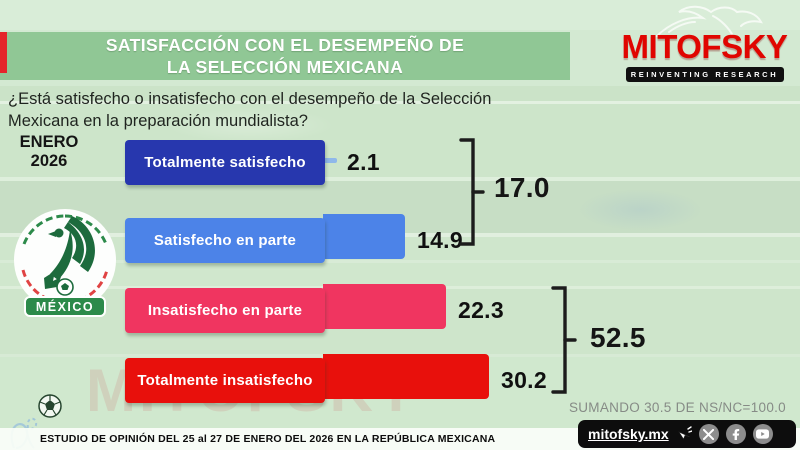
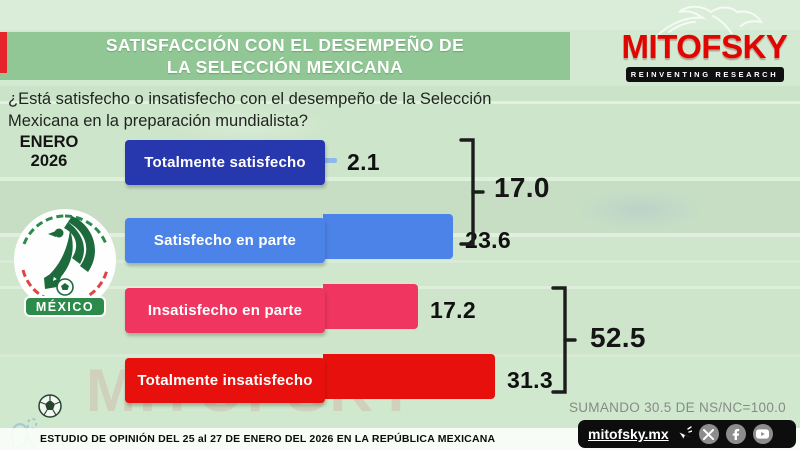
Satisfecho en parte: 14.9 -> 23.6
Insatisfecho en parte: 22.3 -> 17.2
Totalmente insatisfecho: 30.2 -> 31.3
